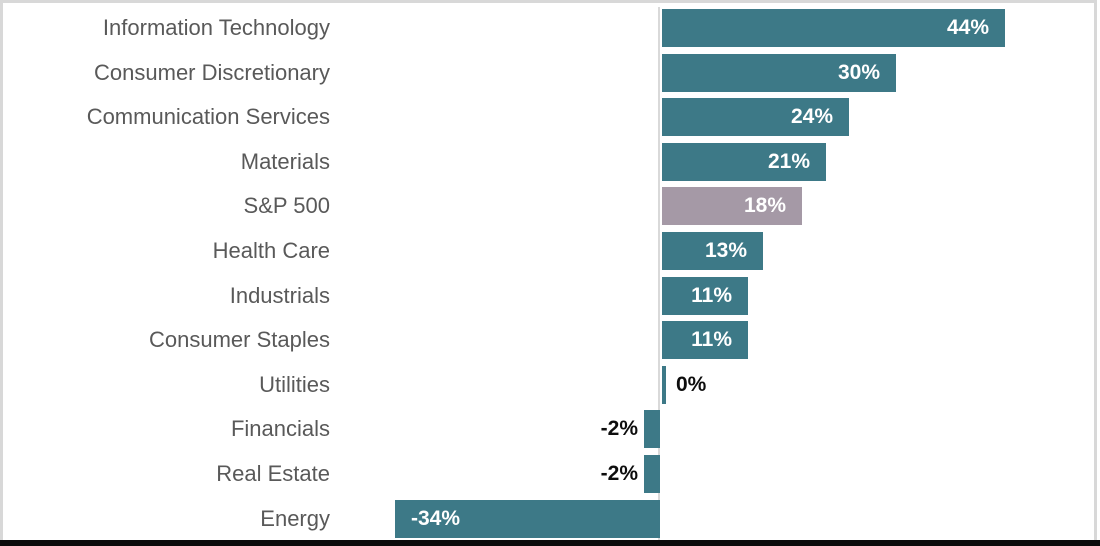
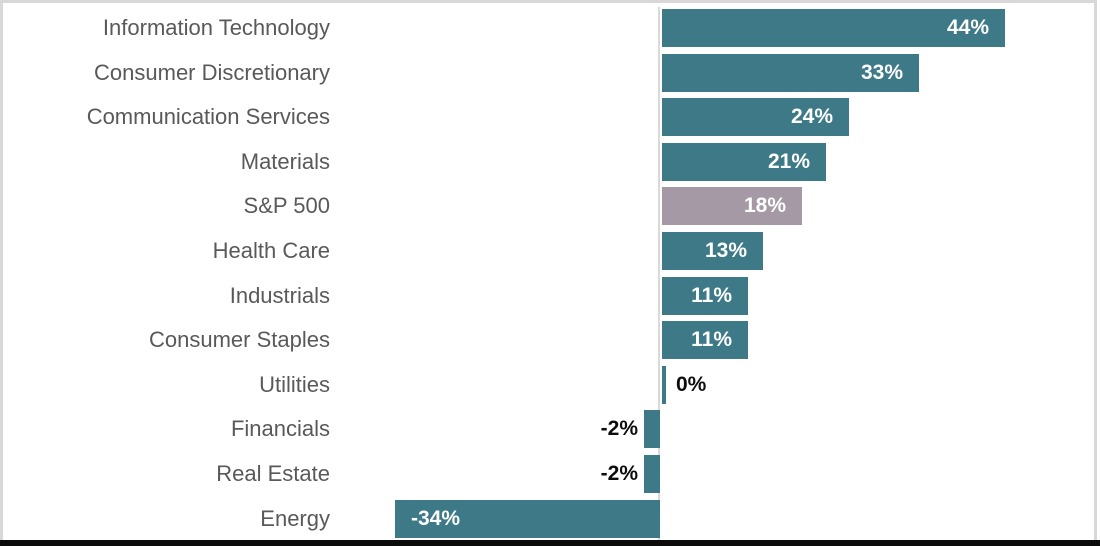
Consumer Discretionary: 30% -> 33%
